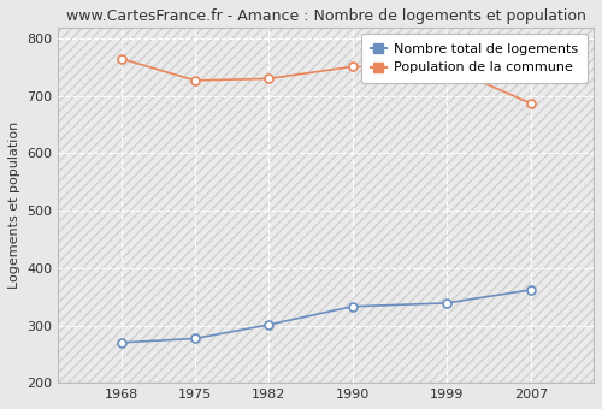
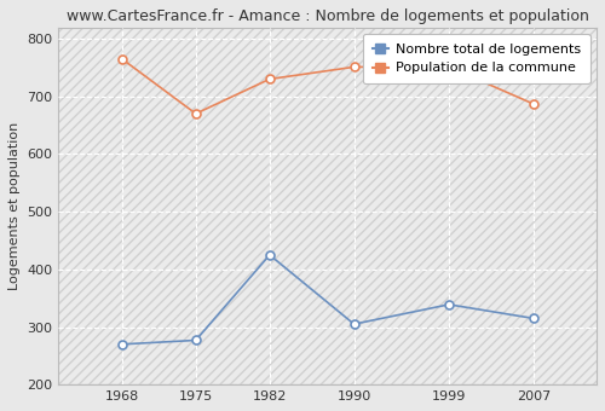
Population de la commune/1975: 727 -> 670
Nombre total de logements/1982: 301 -> 425
Nombre total de logements/1990: 333 -> 305
Nombre total de logements/2007: 362 -> 315
